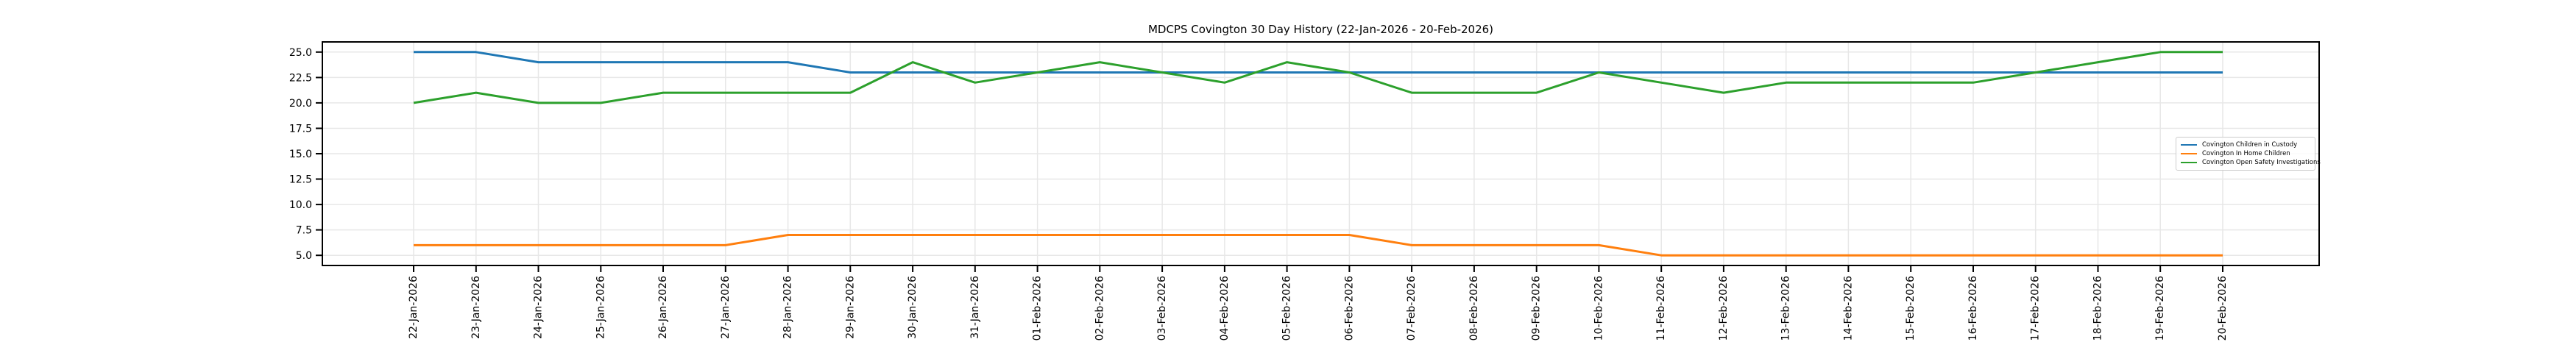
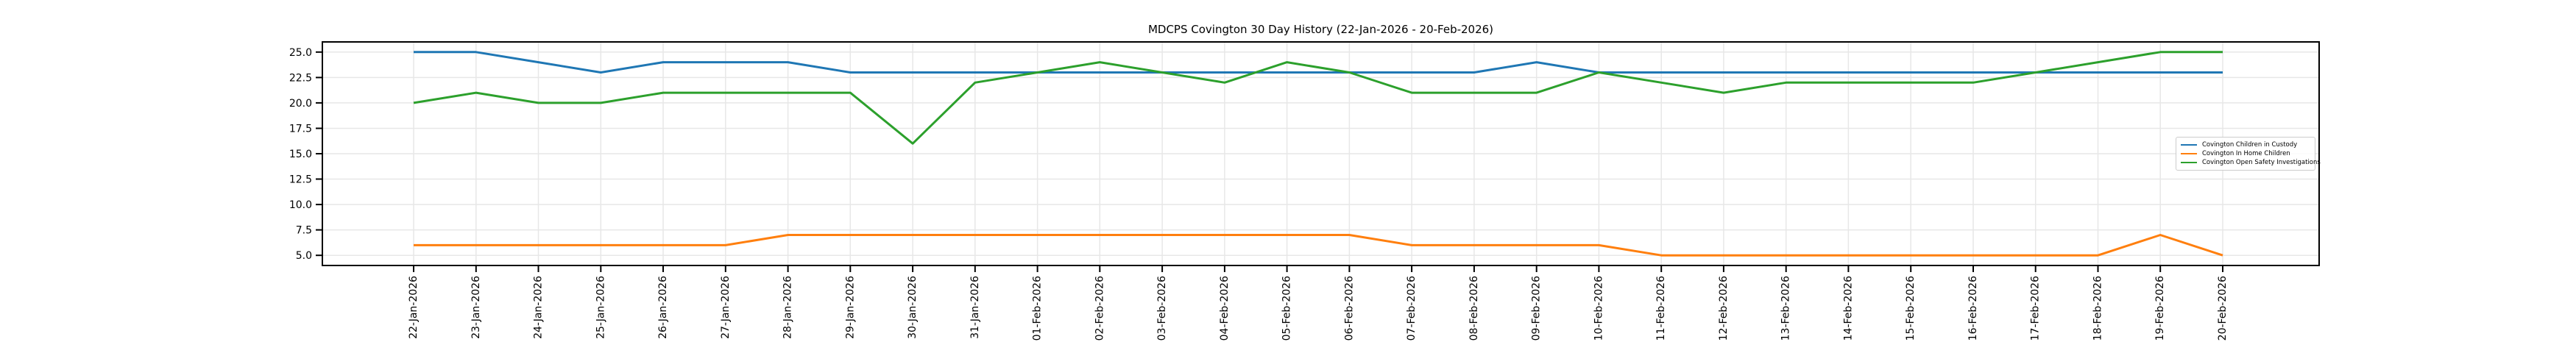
Covington Children in Custody/25-Jan-2026: 24 -> 23
Covington Open Safety Investigations/30-Jan-2026: 24 -> 16
Covington Children in Custody/09-Feb-2026: 23 -> 24
Covington In Home Children/19-Feb-2026: 5 -> 7
